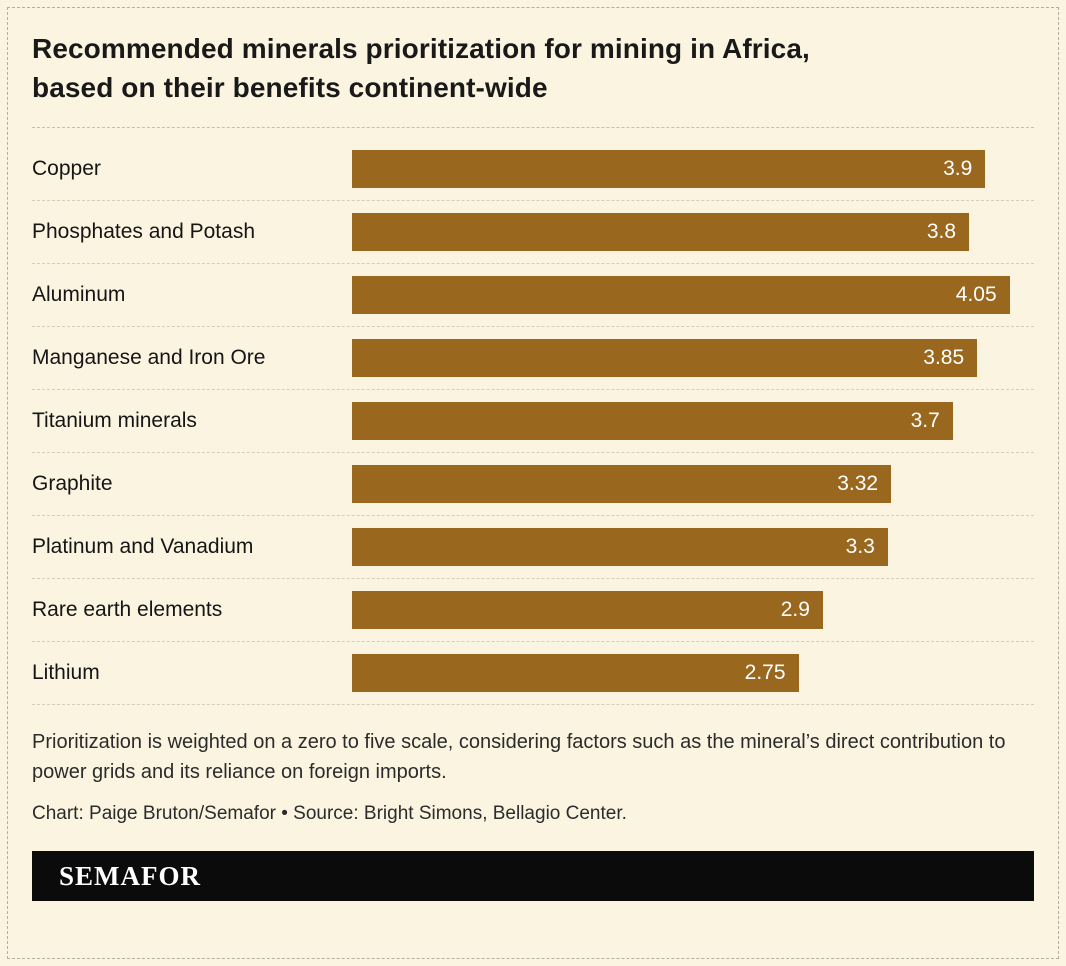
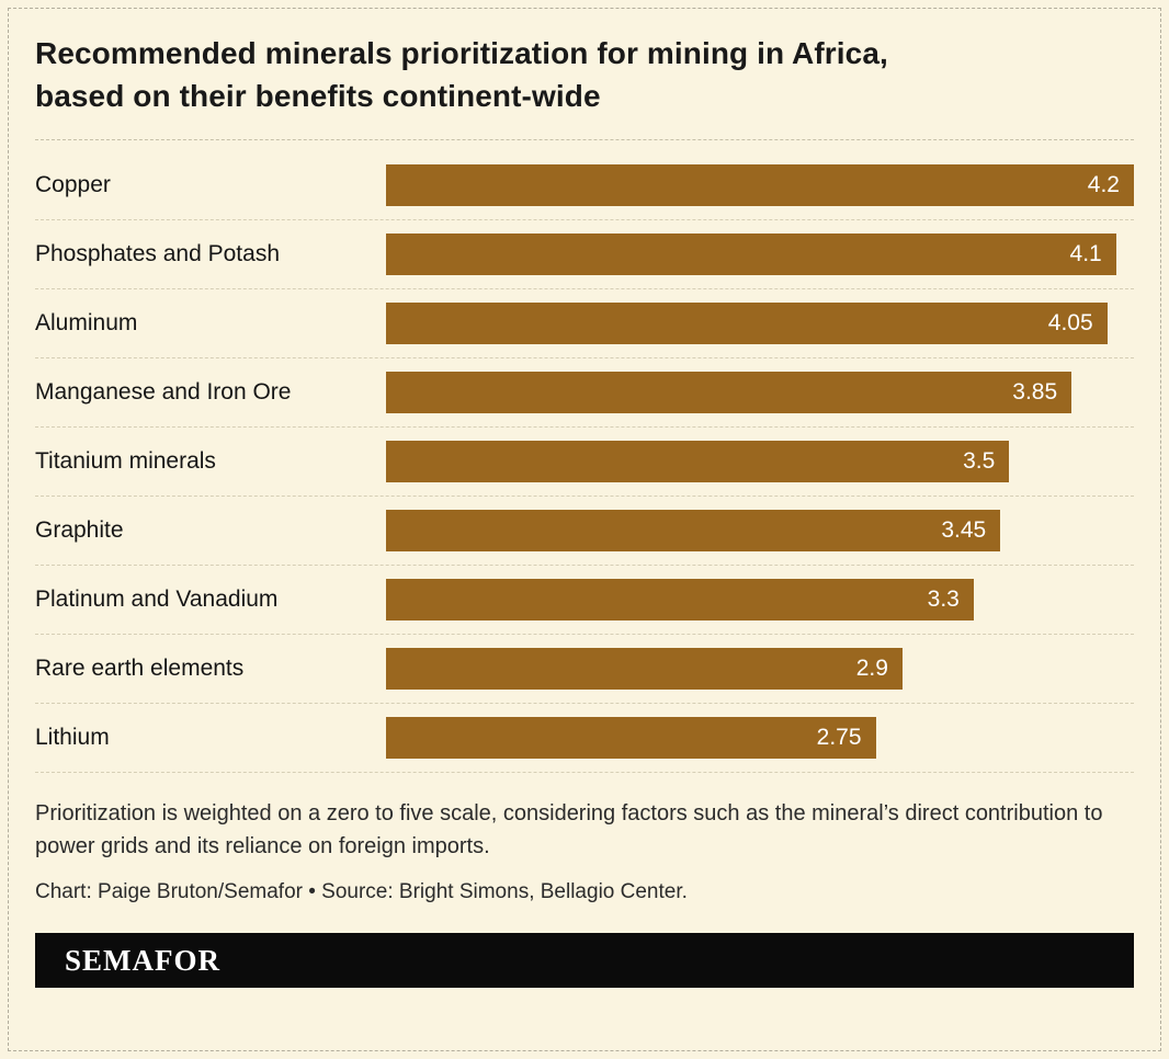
Copper: 3.9 -> 4.2
Phosphates and Potash: 3.8 -> 4.1
Titanium minerals: 3.7 -> 3.5
Graphite: 3.32 -> 3.45
